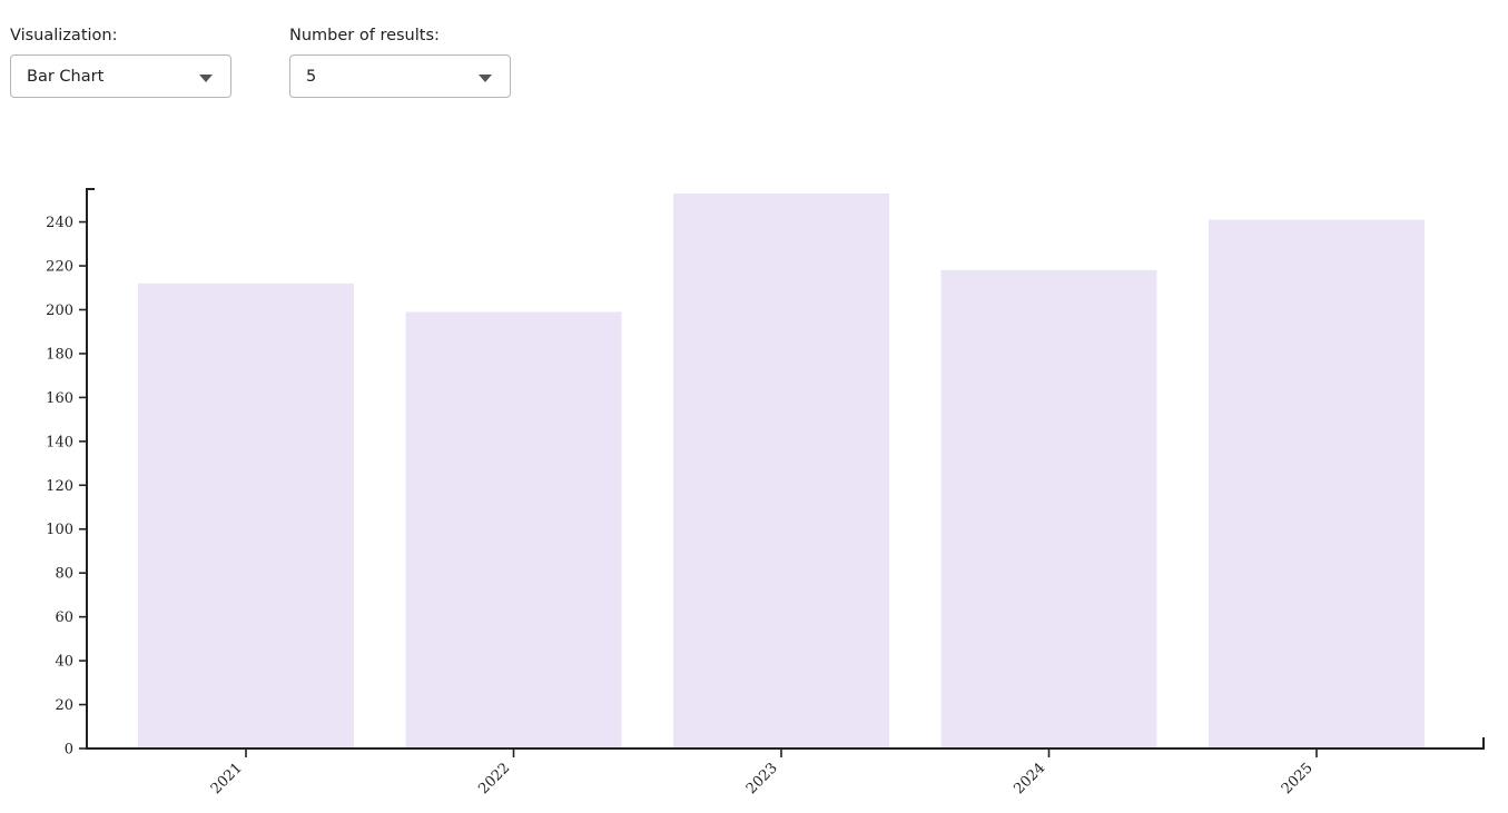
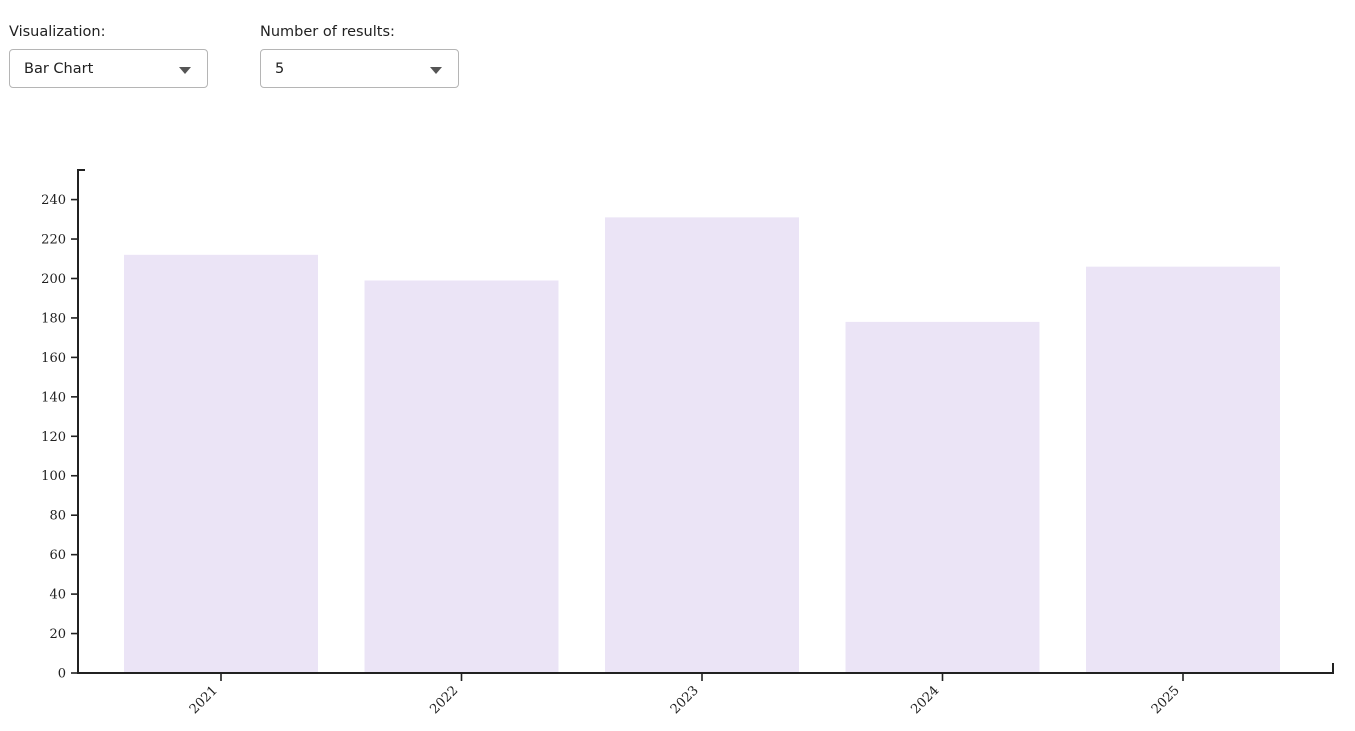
2023: 253 -> 231
2024: 218 -> 178
2025: 241 -> 206
